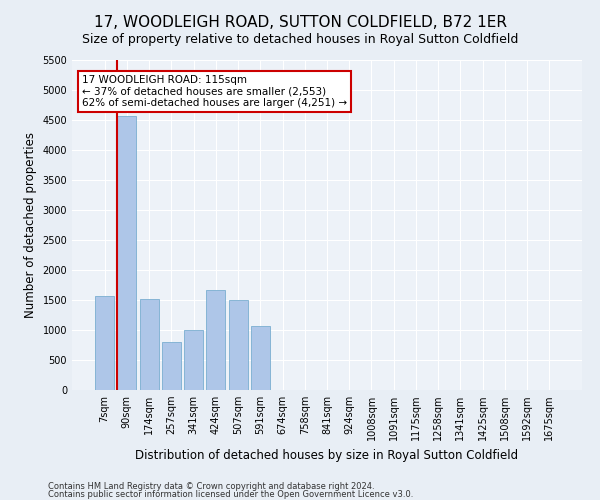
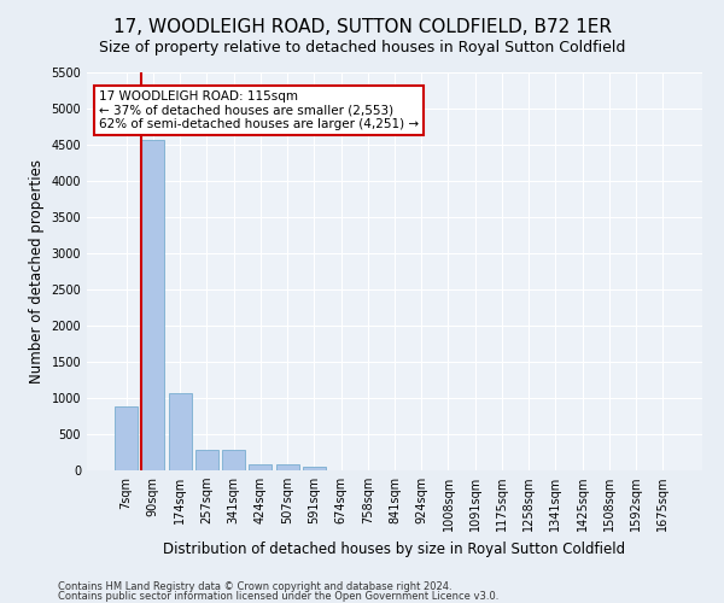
7sqm: 1560 -> 880
174sqm: 1520 -> 1060
257sqm: 800 -> 290
341sqm: 1000 -> 280
424sqm: 1660 -> 90
507sqm: 1500 -> 90
591sqm: 1060 -> 50
